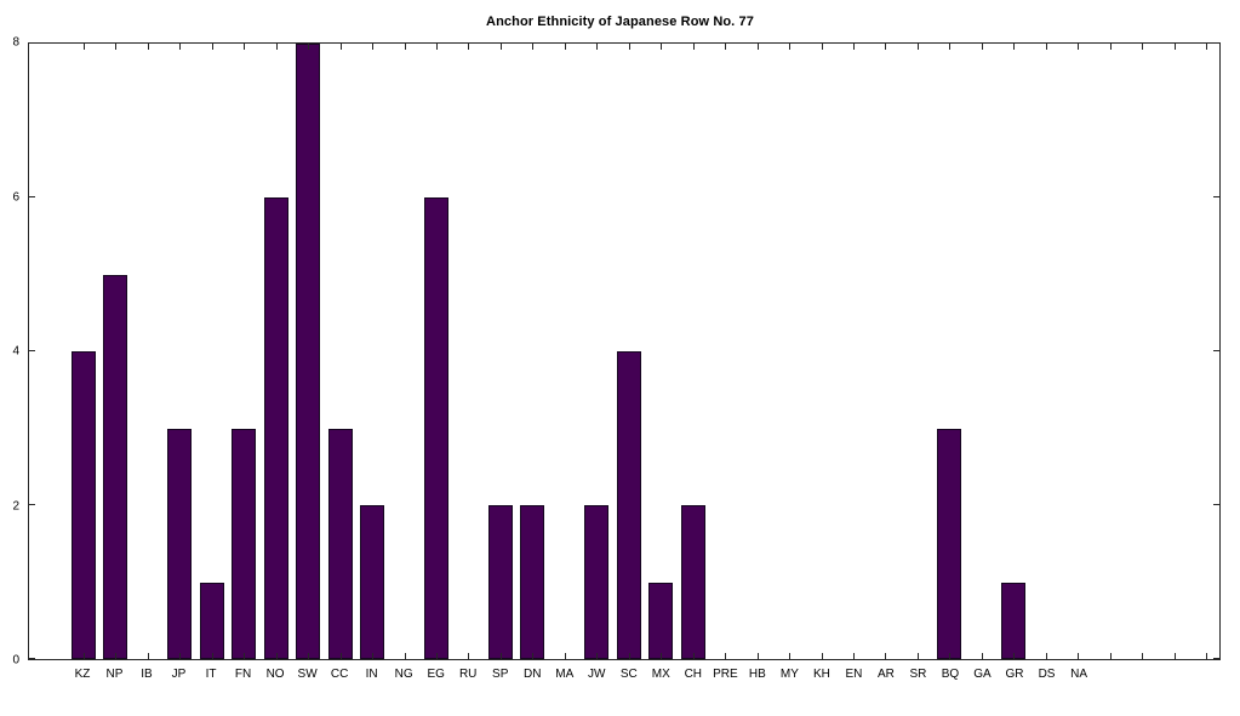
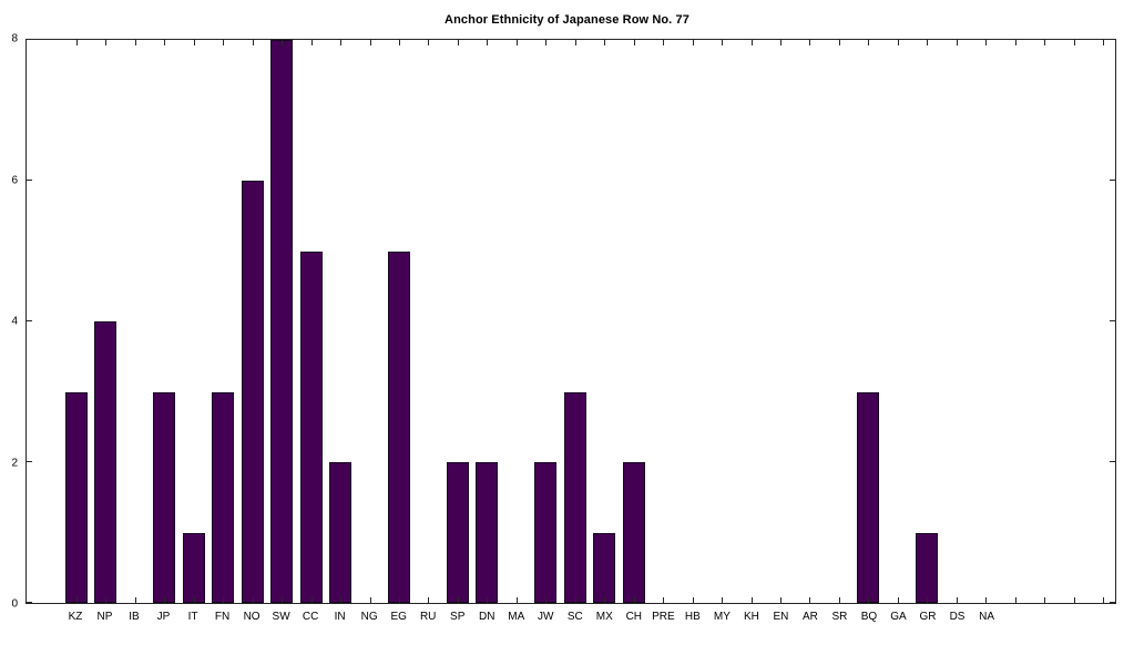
KZ: 4 -> 3
NP: 5 -> 4
CC: 3 -> 5
EG: 6 -> 5
SC: 4 -> 3
